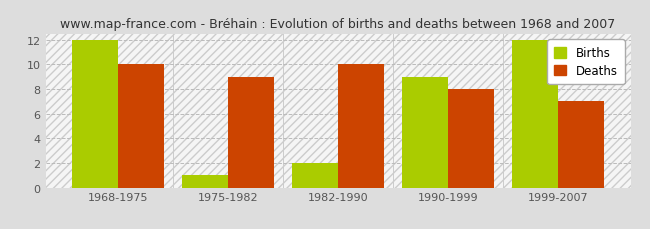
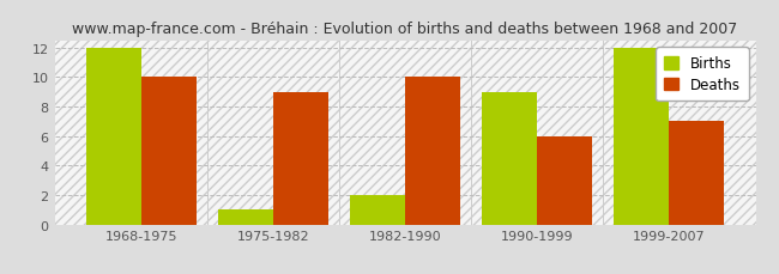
Deaths/1990-1999: 8 -> 6
